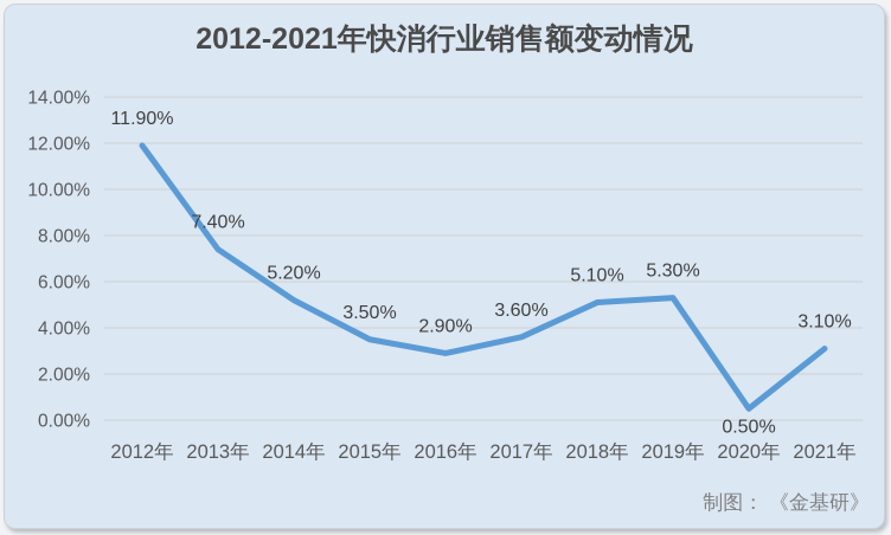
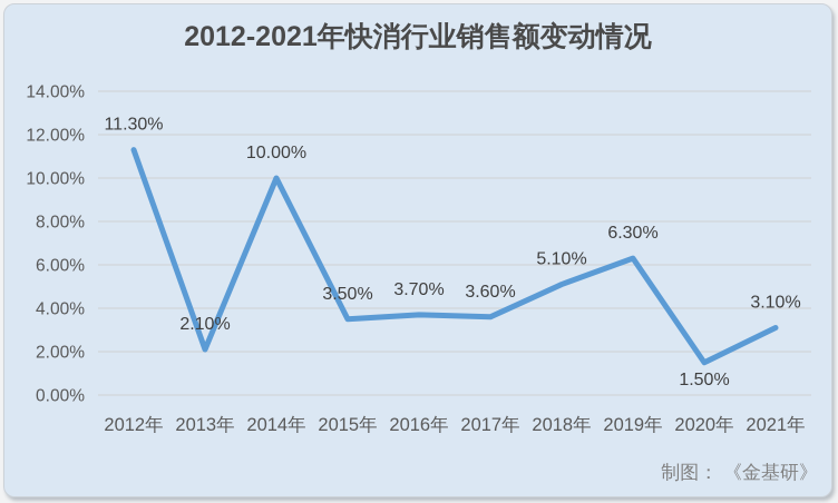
2012年: 11.90% -> 11.30%
2013年: 7.40% -> 2.10%
2014年: 5.20% -> 10.00%
2016年: 2.90% -> 3.70%
2019年: 5.30% -> 6.30%
2020年: 0.50% -> 1.50%
